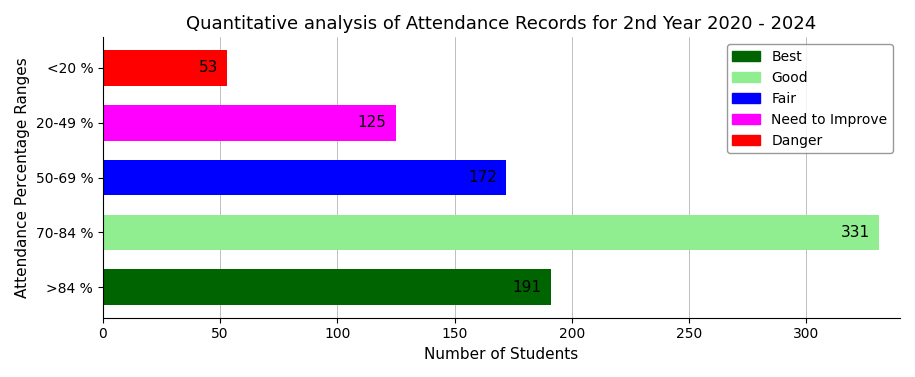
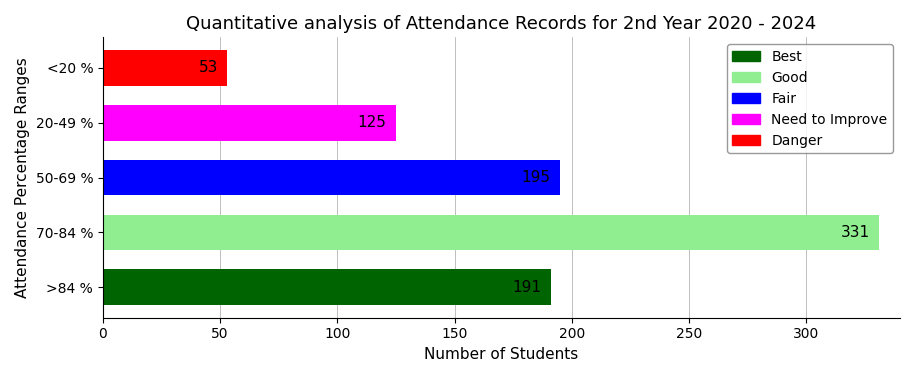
50-69 %: 172 -> 195
